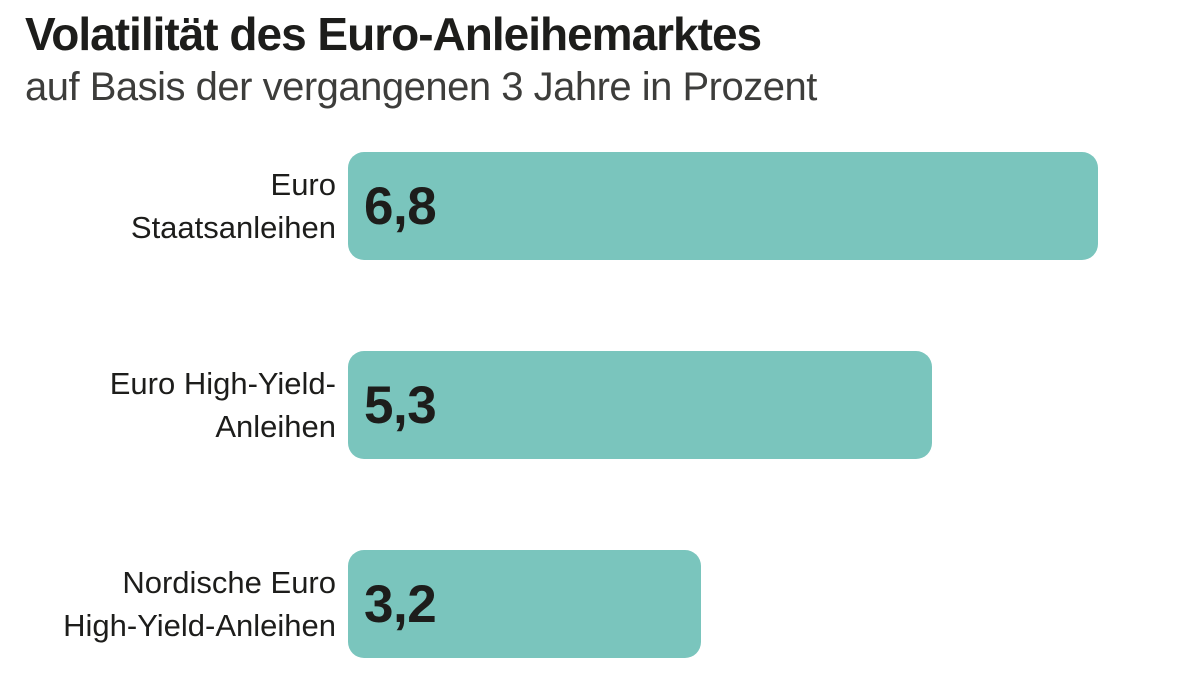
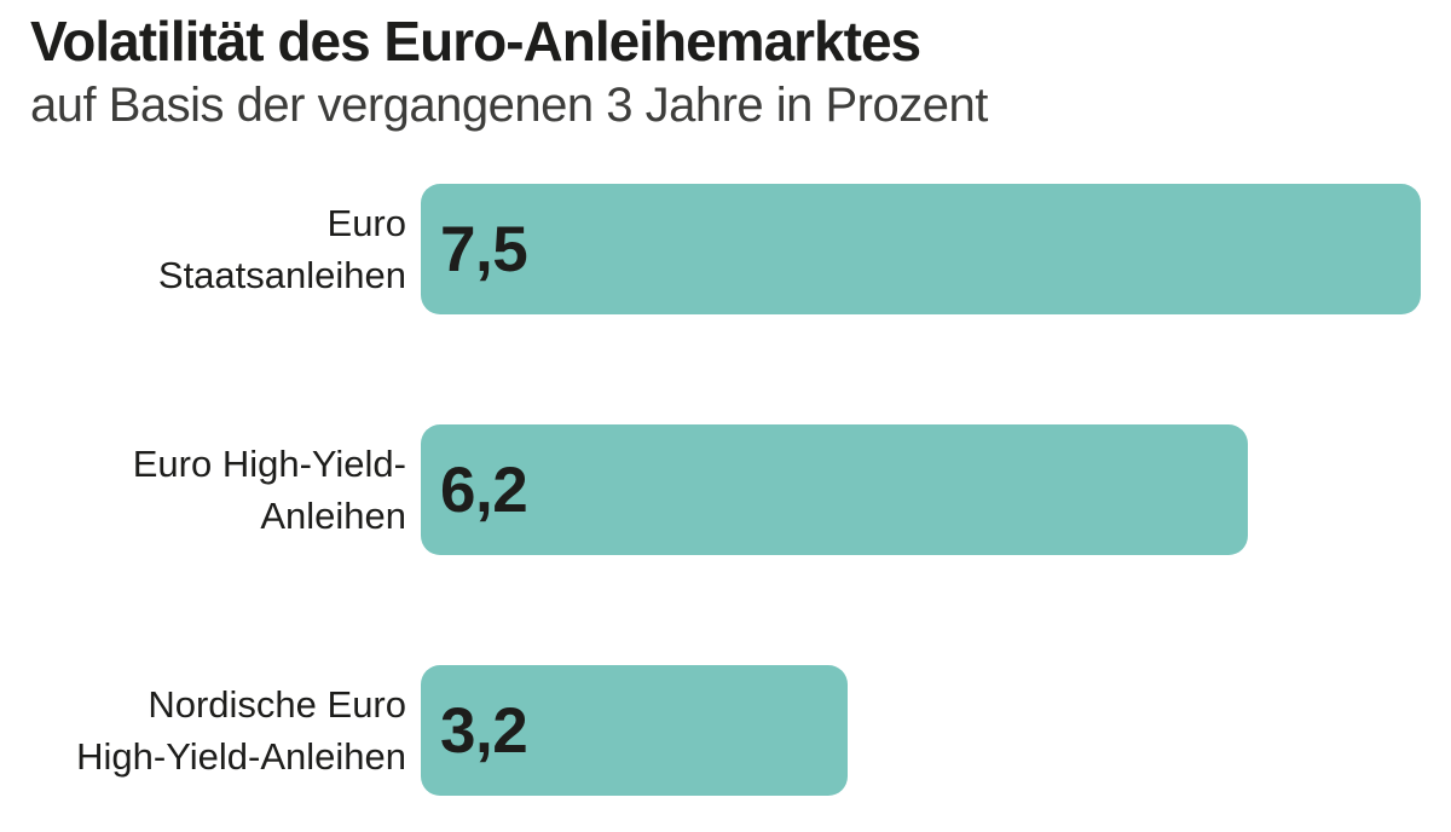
Euro Staatsanleihen: 6,8 -> 7,5
Euro High-Yield-Anleihen: 5,3 -> 6,2
